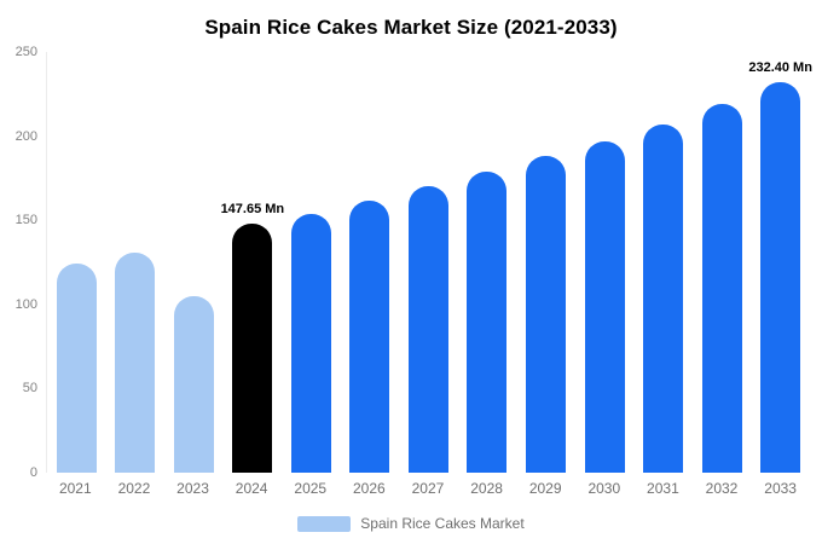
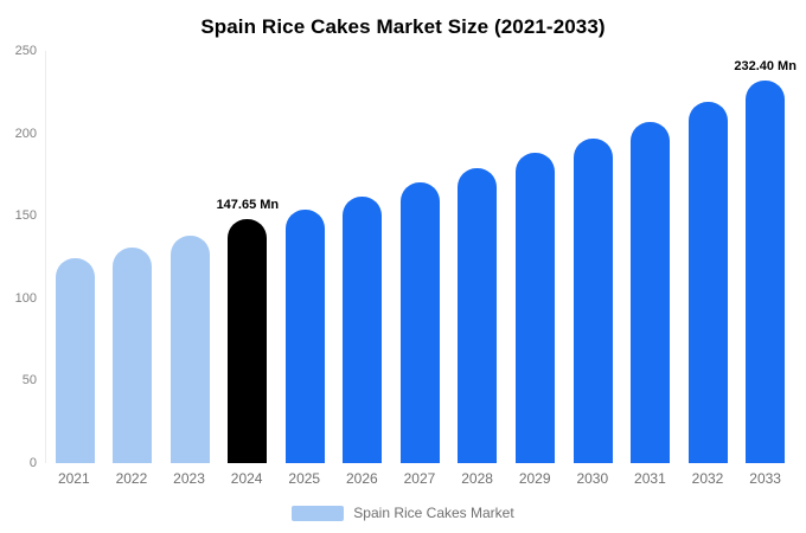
2023: 105 -> 138
